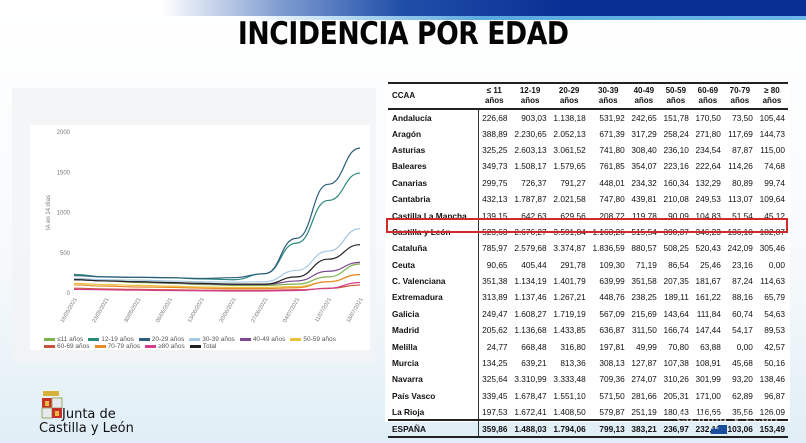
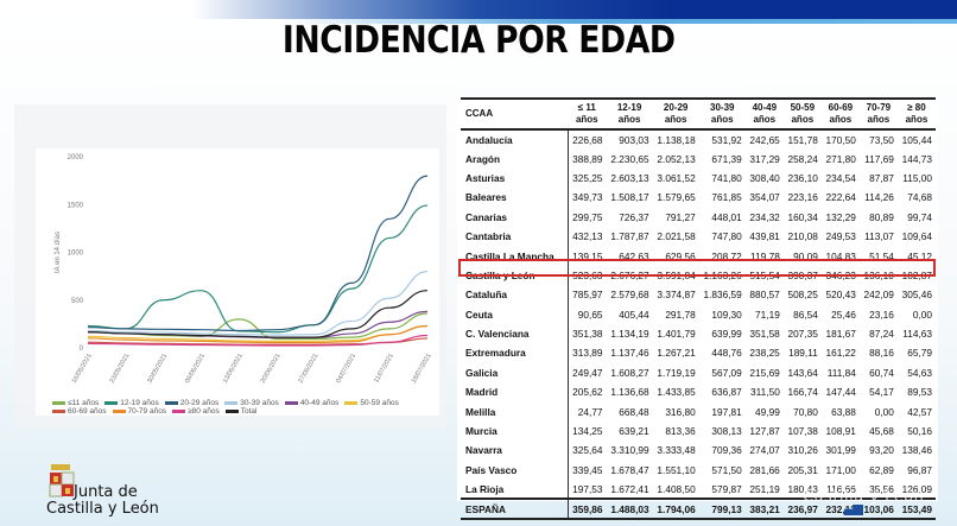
12-19 años/30/05/2021: 200 -> 500
12-19 años/06/06/2021: 200 -> 600
≤11 años/13/06/2021: 100 -> 300
